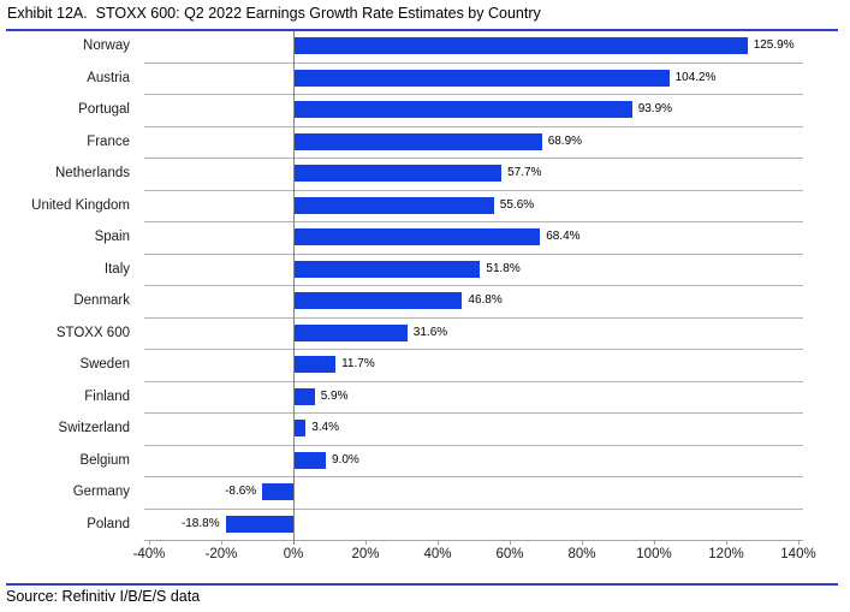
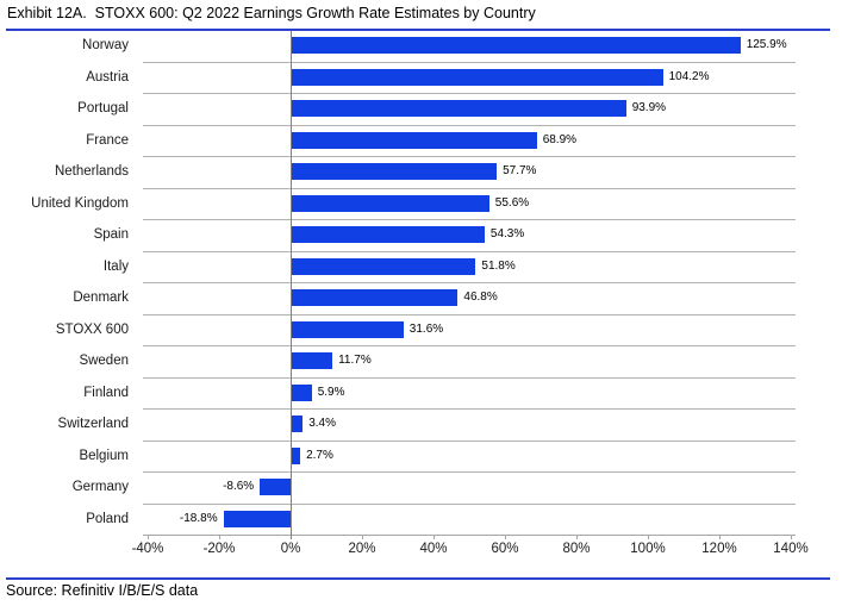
Spain: 68.4% -> 54.3%
Belgium: 9.0% -> 2.7%
